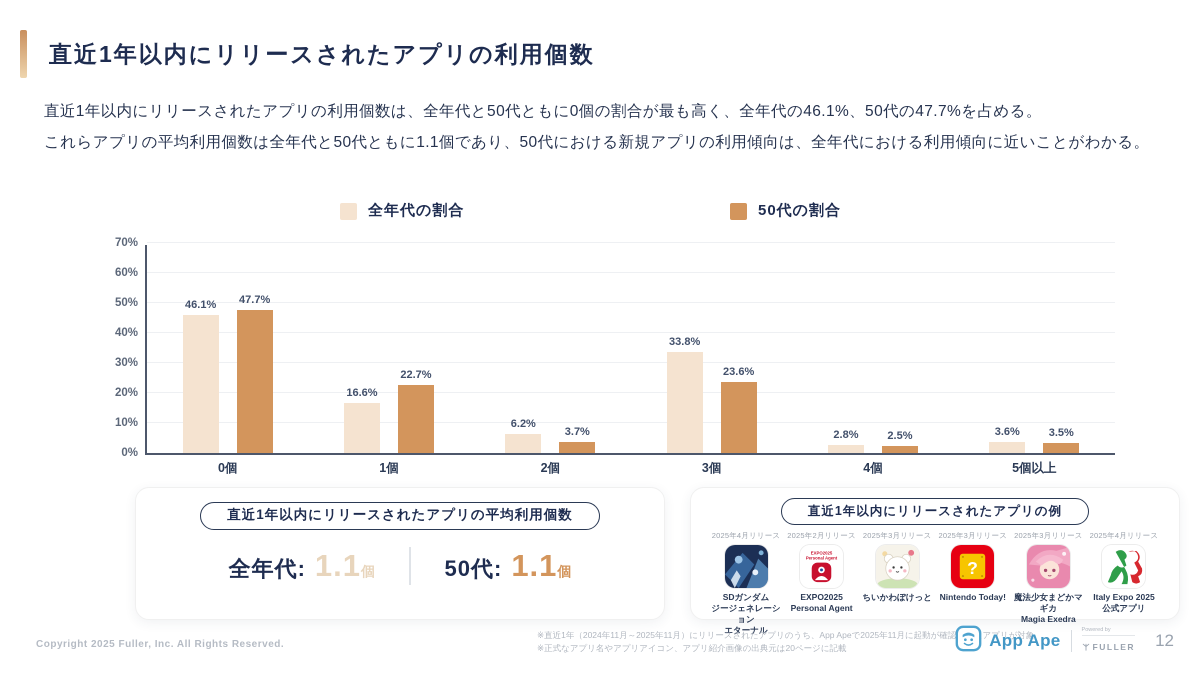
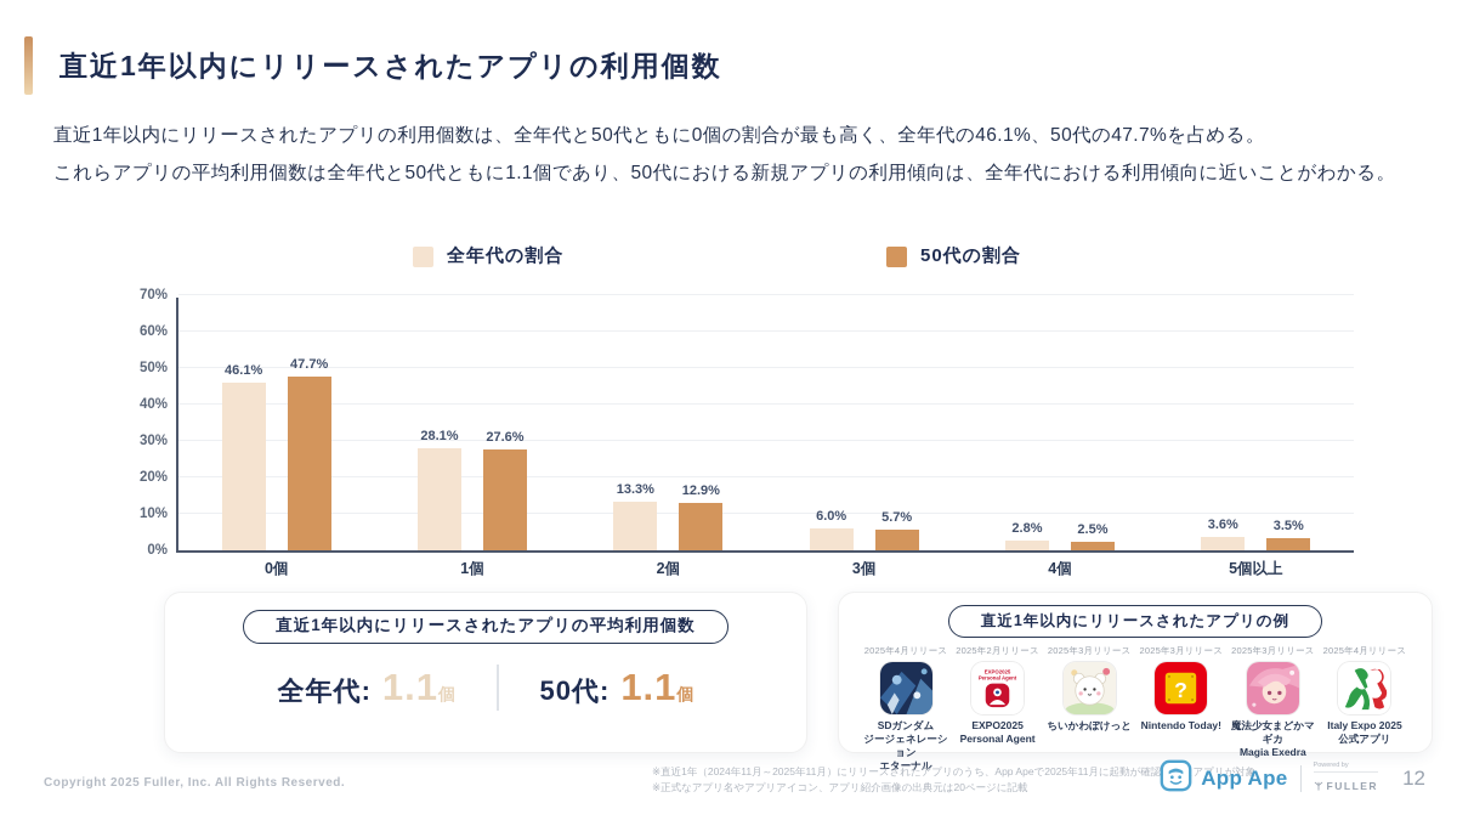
全年代の割合/1個: 16.6% -> 28.1%
50代の割合/1個: 22.7% -> 27.6%
全年代の割合/2個: 6.2% -> 13.3%
50代の割合/2個: 3.7% -> 12.9%
全年代の割合/3個: 33.8% -> 6.0%
50代の割合/3個: 23.6% -> 5.7%
